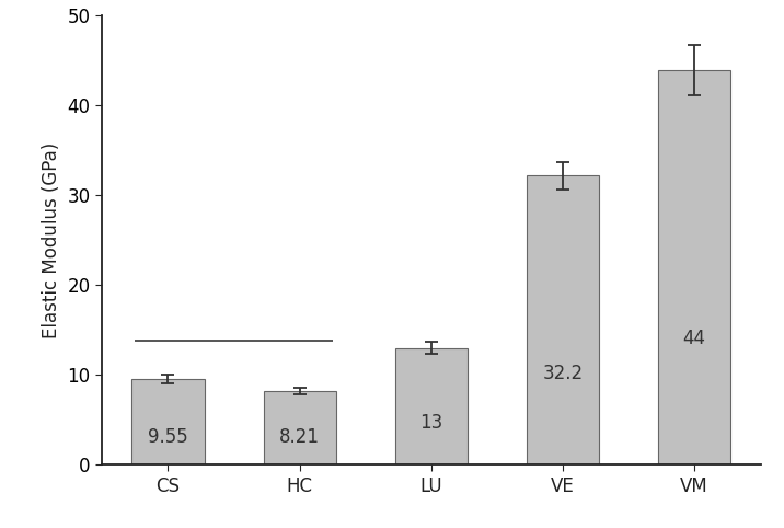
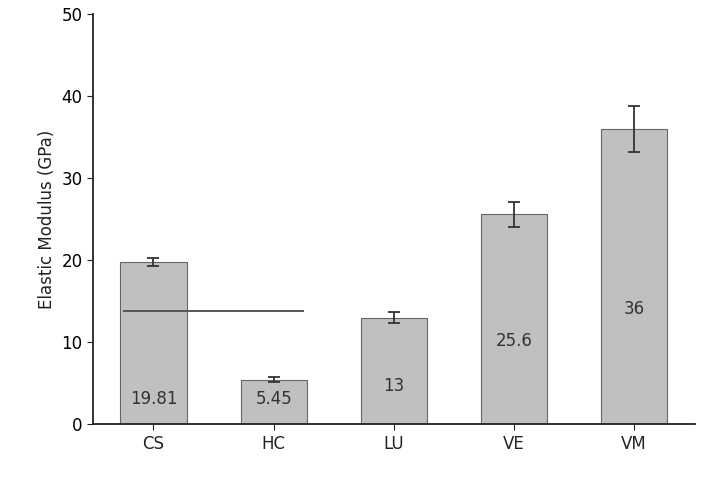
CS: 9.55 -> 19.81
HC: 8.21 -> 5.45
VE: 32.2 -> 25.6
VM: 44 -> 36
